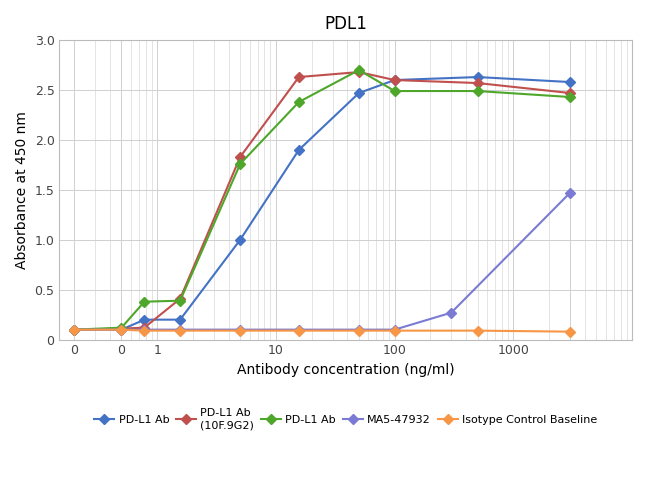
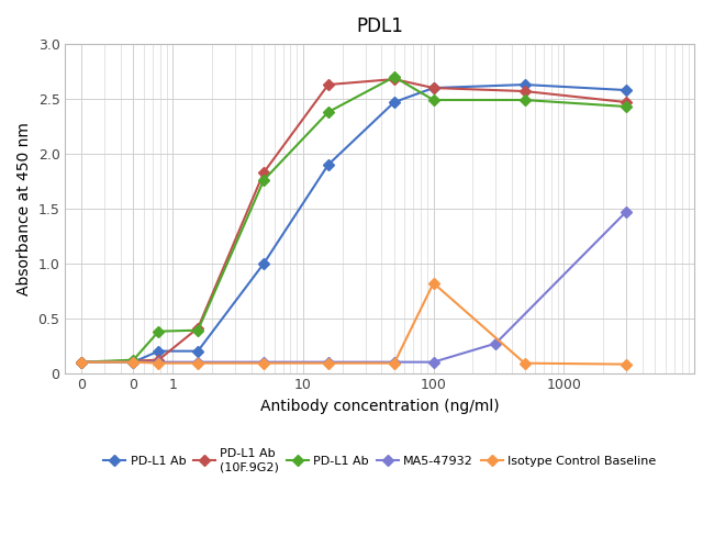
Isotype Control Baseline/100: 0.09 -> 0.82
